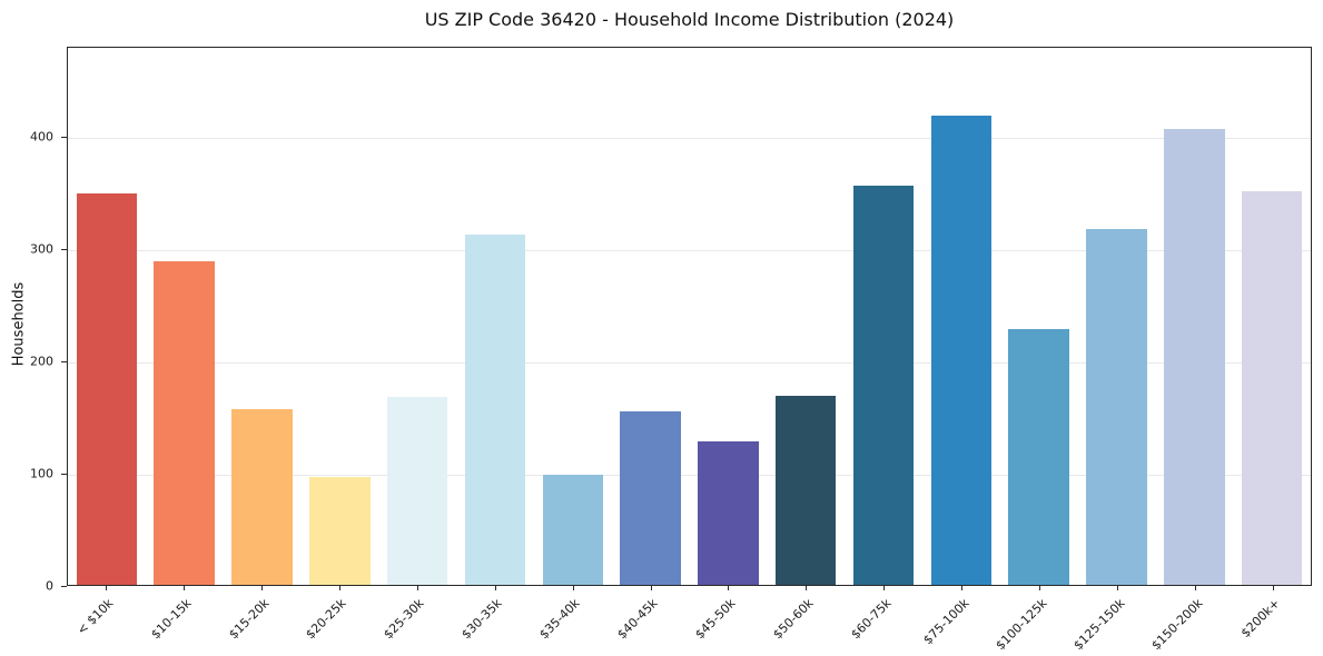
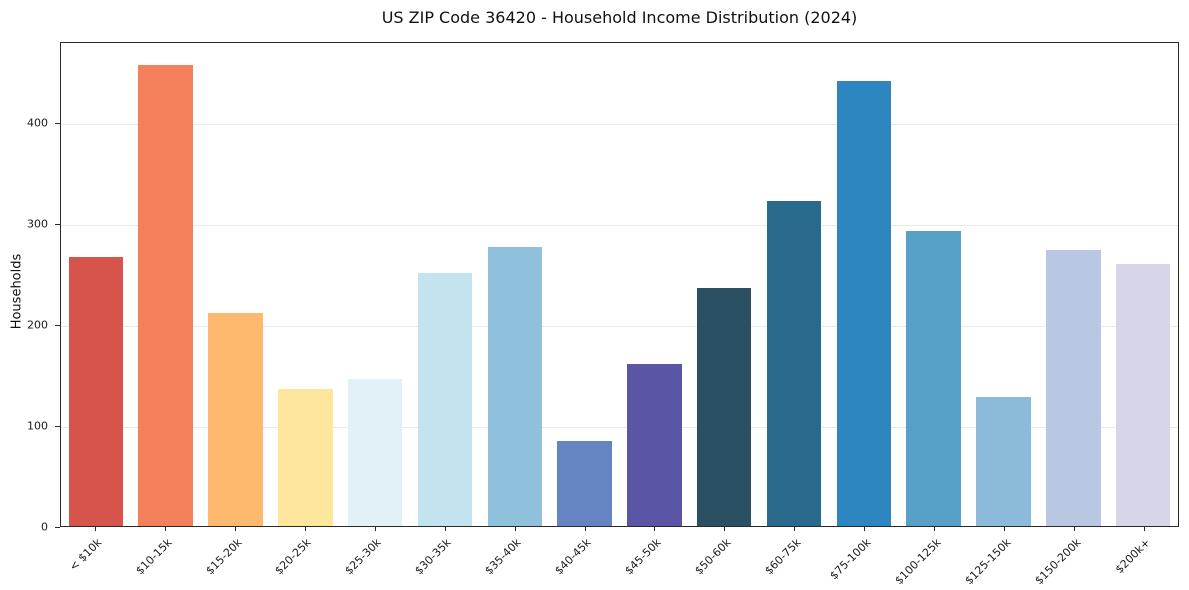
< $10k: 350 -> 267
$10-15k: 289 -> 458
$15-20k: 157 -> 212
$20-25k: 96 -> 136
$25-30k: 168 -> 146
$30-35k: 313 -> 251
$35-40k: 98 -> 277
$40-45k: 155 -> 84
$45-50k: 128 -> 161
$50-60k: 169 -> 237
$60-75k: 357 -> 323
$75-100k: 419 -> 442
$100-125k: 229 -> 293
$125-150k: 318 -> 128
$150-200k: 407 -> 274
$200k+: 352 -> 260
